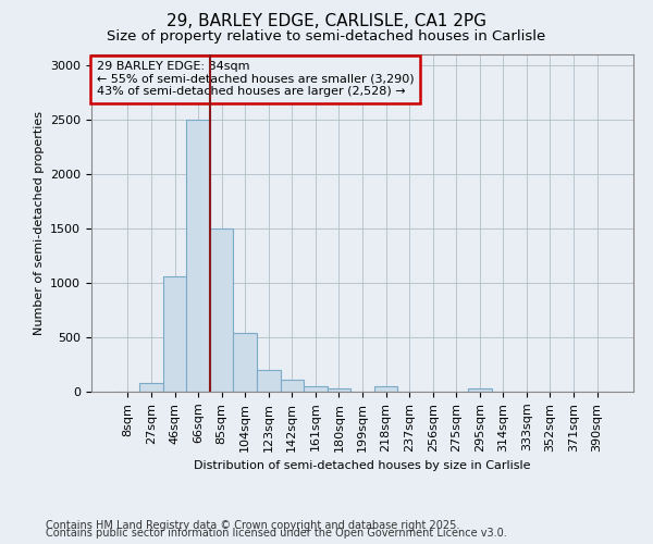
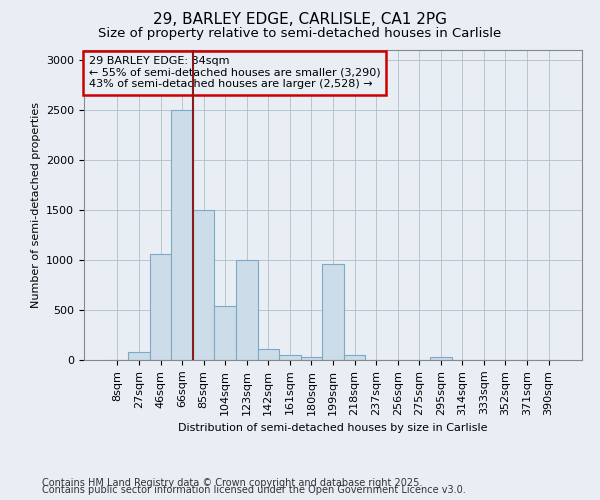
123sqm: 200 -> 1000
199sqm: 0 -> 960
